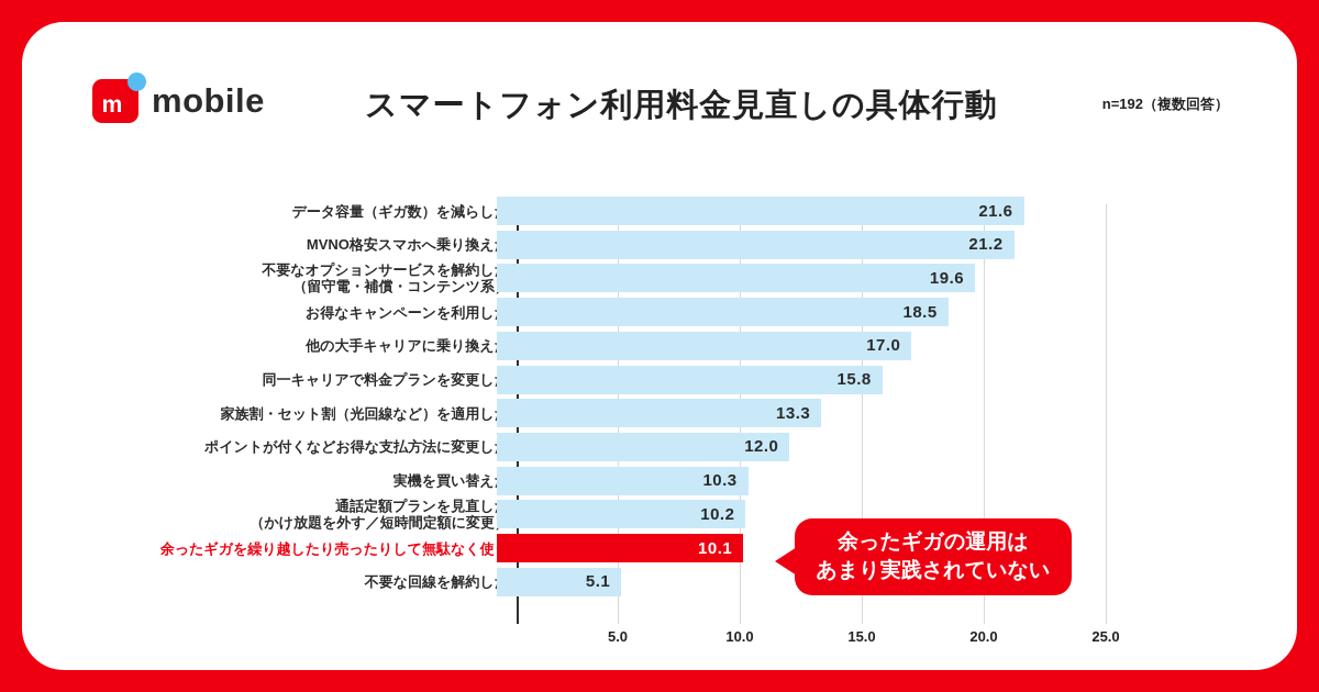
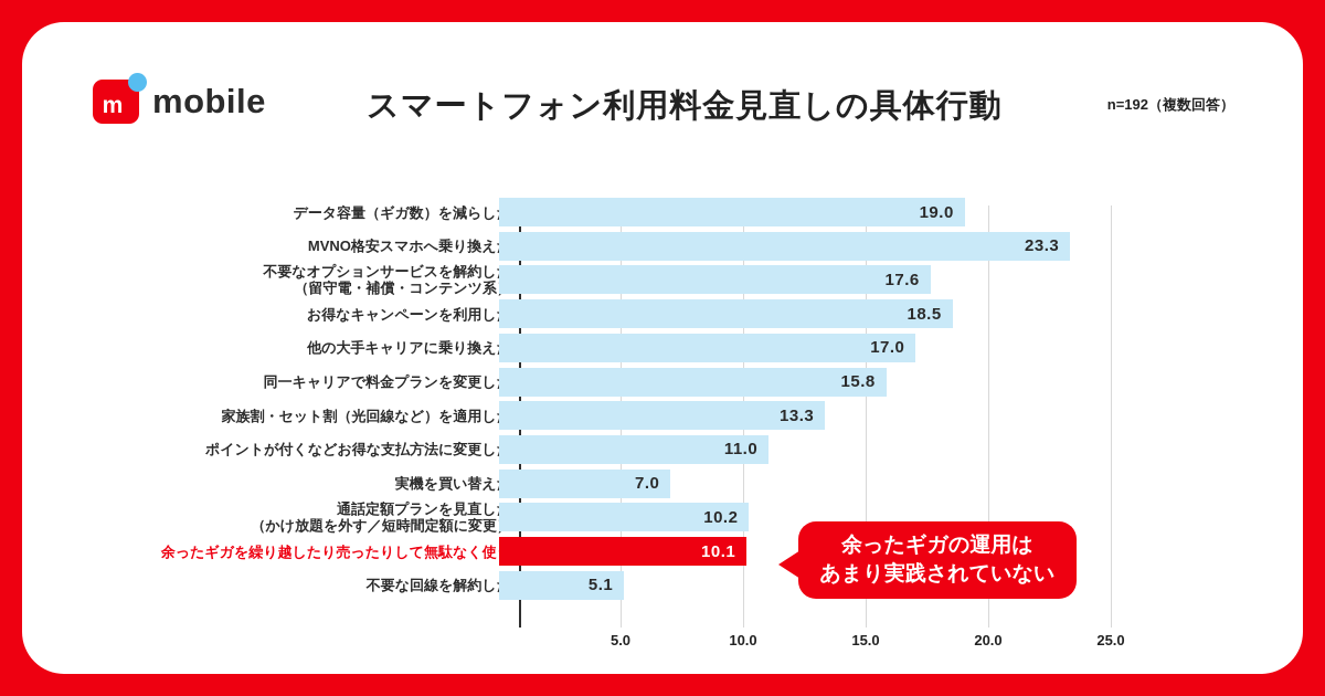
データ容量（ギガ数）を減らした: 21.6 -> 19.0
MVNO格安スマホへ乗り換えた: 21.2 -> 23.3
不要なオプションサービスを解約した: 19.6 -> 17.6
ポイントが付くなどお得な支払方法に変更した: 12.0 -> 11.0
実機を買い替えた: 10.3 -> 7.0
